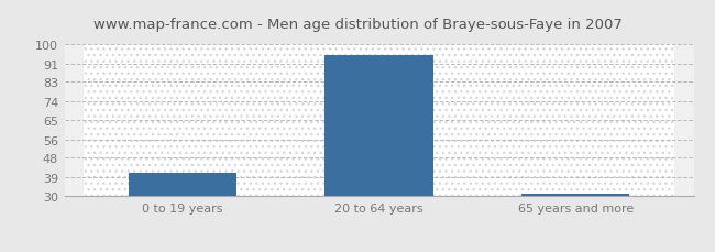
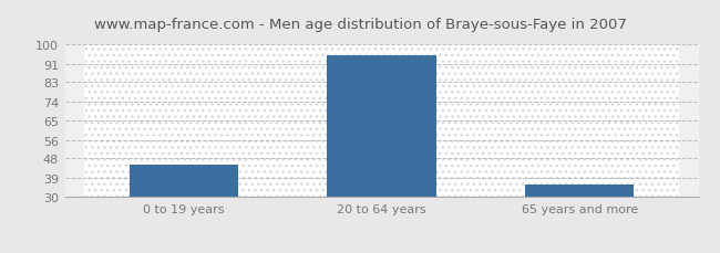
0 to 19 years: 41 -> 45
65 years and more: 31 -> 36
